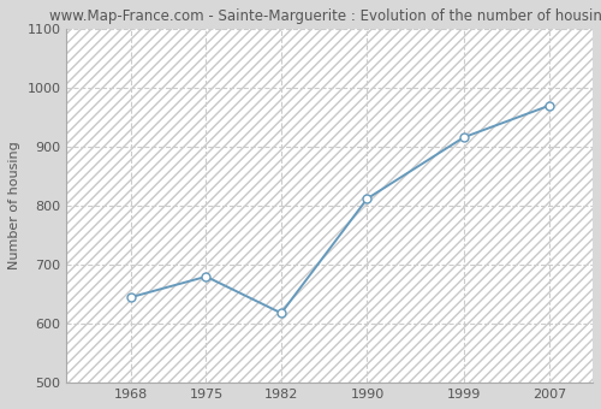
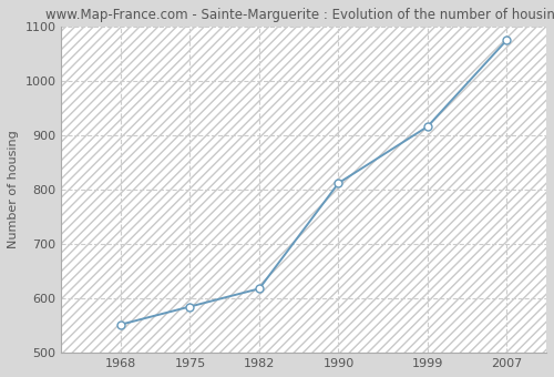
1968: 645 -> 552
1975: 680 -> 585
2007: 970 -> 1075
